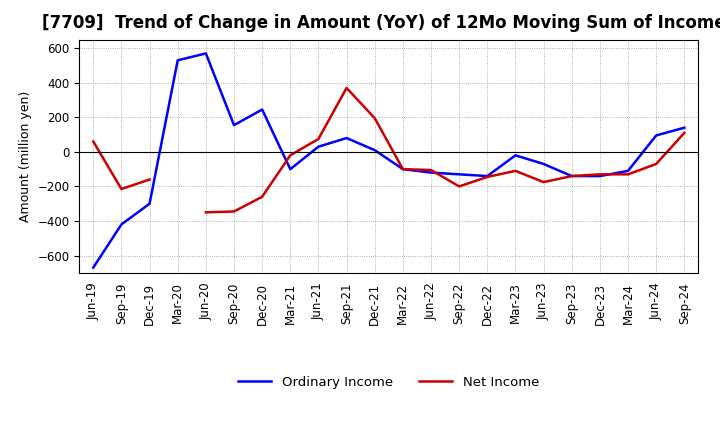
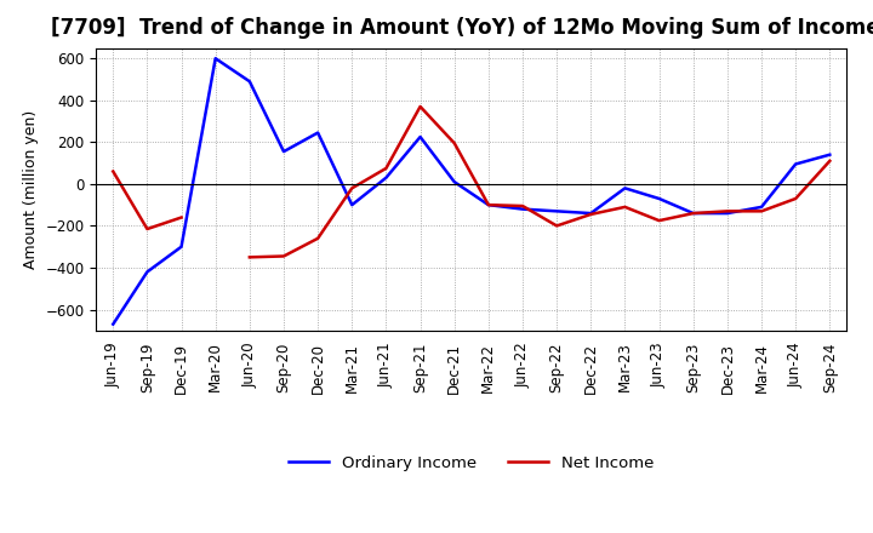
Ordinary Income/Mar-20: 530 -> 600
Ordinary Income/Jun-20: 570 -> 490
Ordinary Income/Sep-21: 80 -> 220
